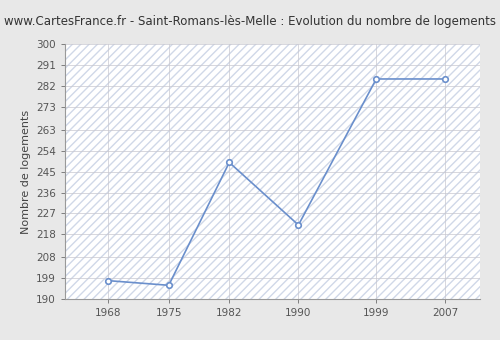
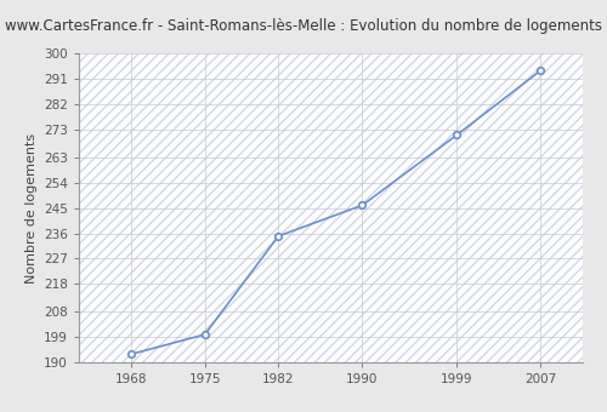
1968: 198 -> 193
1975: 196 -> 200
1982: 249 -> 235
1990: 222 -> 246
1999: 285 -> 271
2007: 285 -> 294
